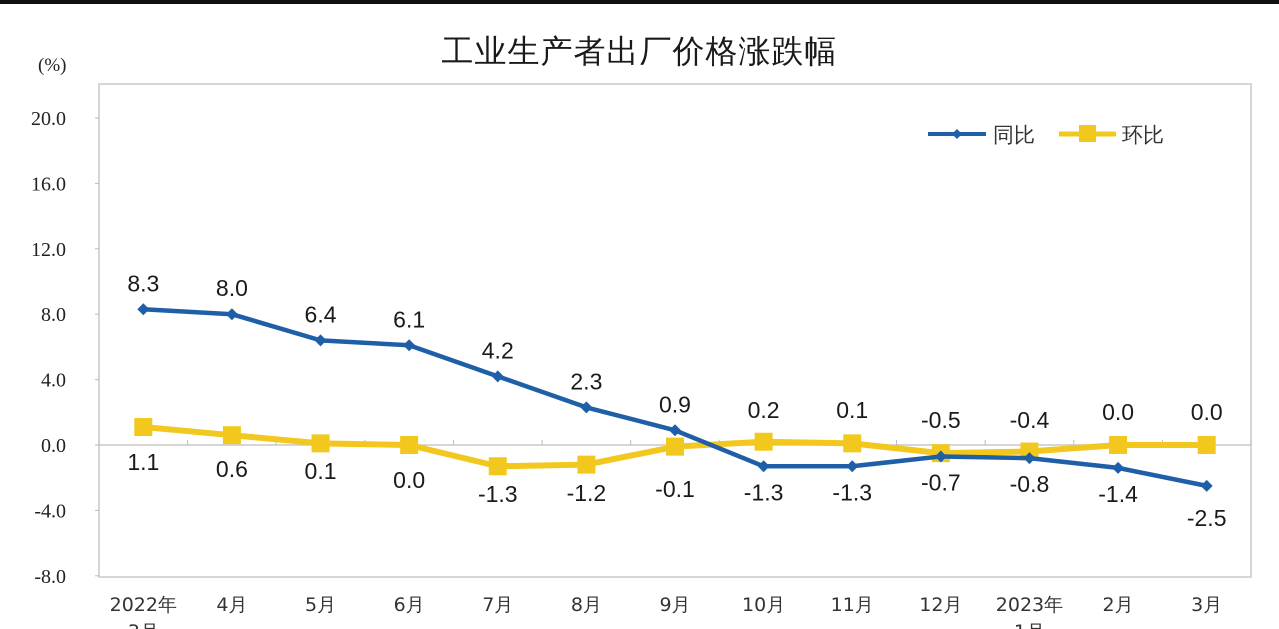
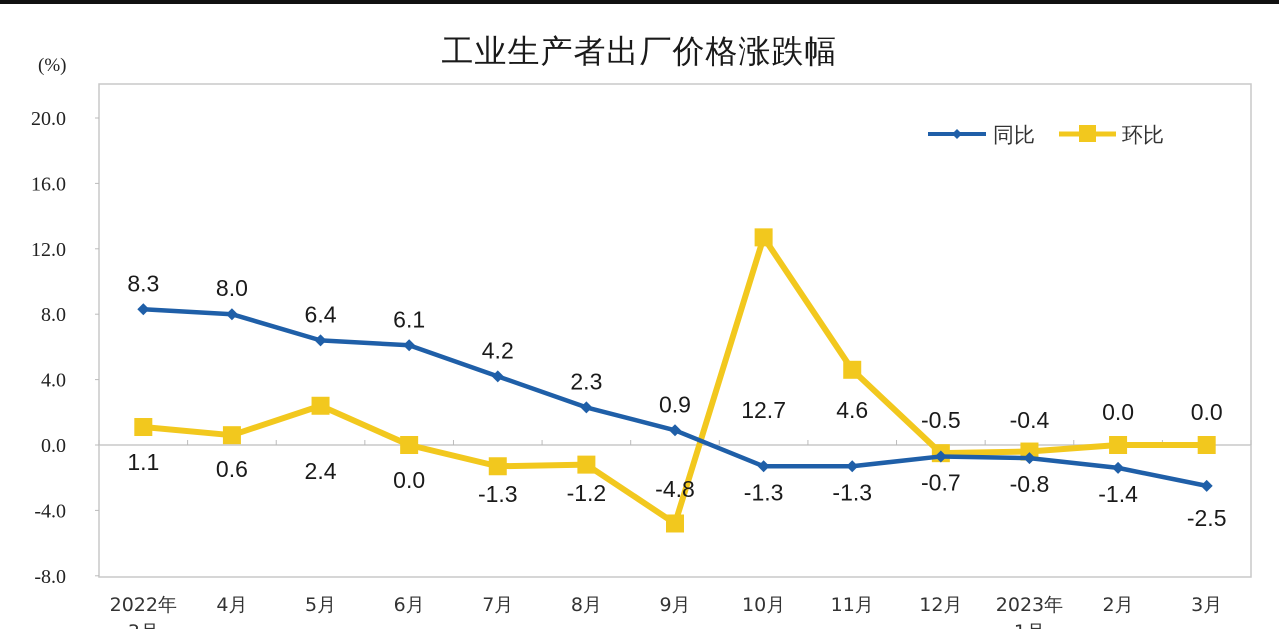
环比/5月: 0.1 -> 2.4
环比/9月: -0.1 -> -4.8
环比/10月: 0.2 -> 12.7
环比/11月: 0.1 -> 4.6
